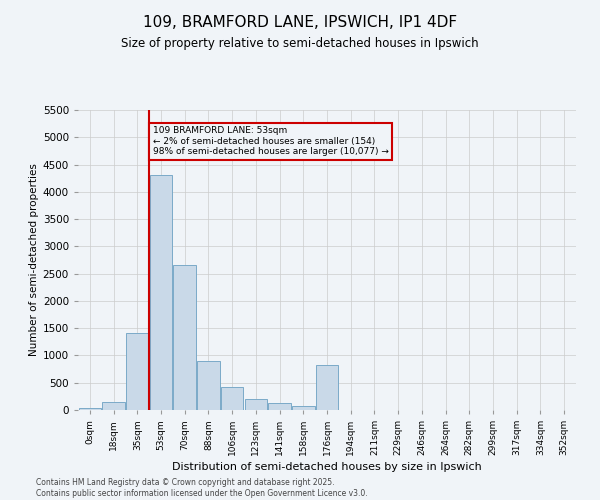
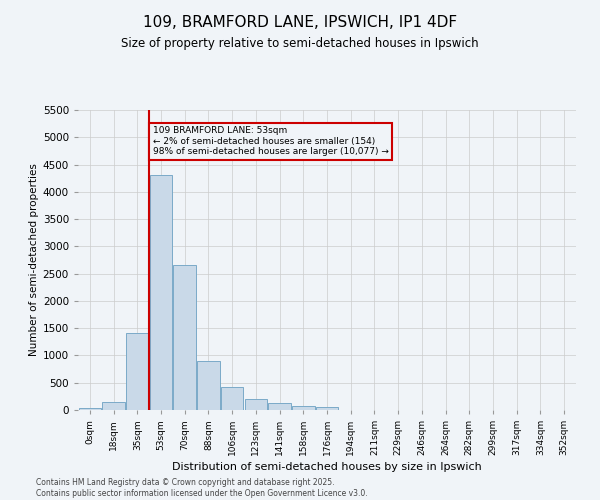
176sqm: 820 -> 50
